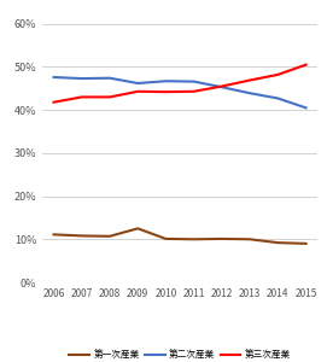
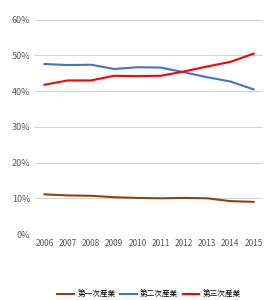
第一次産業/2009: 12.5% -> 10.3%
